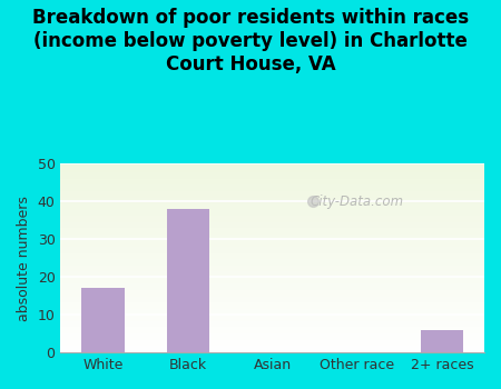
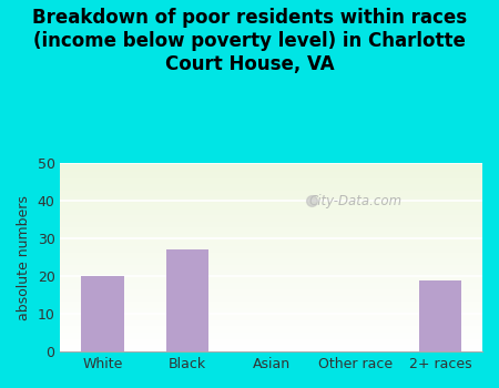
White: 17 -> 20
Black: 38 -> 27
2+ races: 6 -> 19
